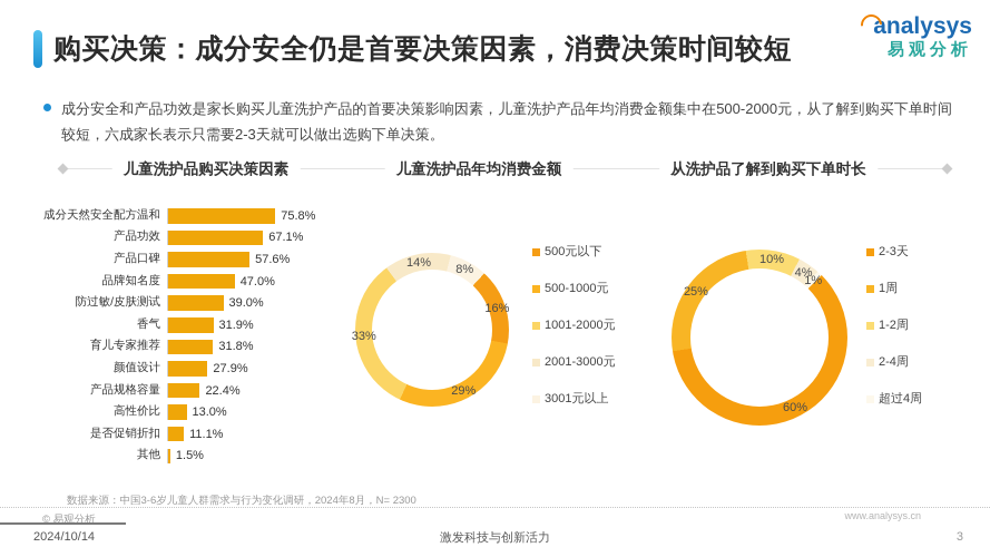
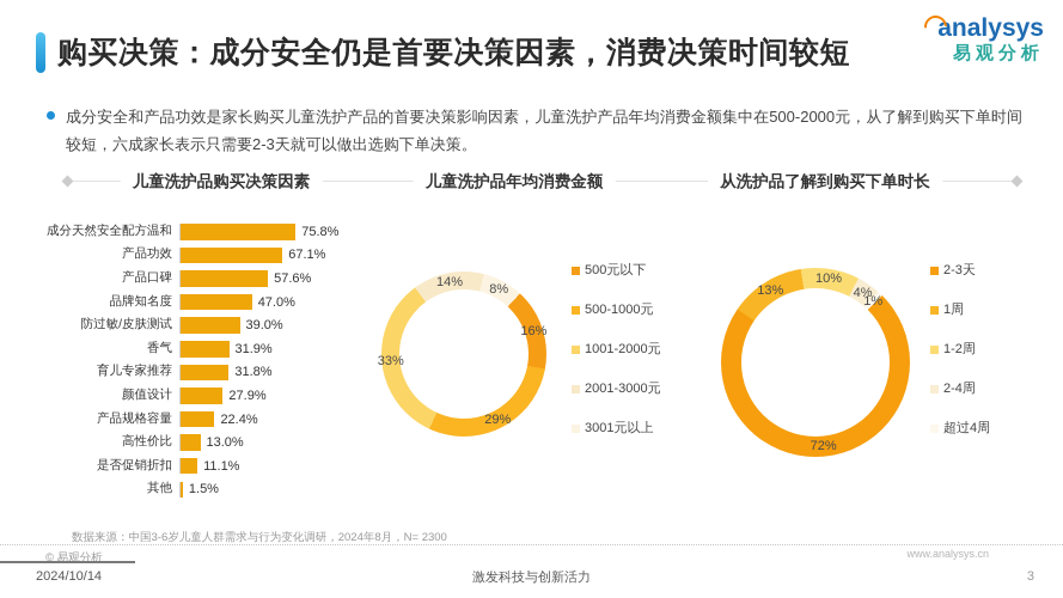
从洗护品了解到购买下单时长/2-3天: 60% -> 72%
从洗护品了解到购买下单时长/1周: 25% -> 13%
